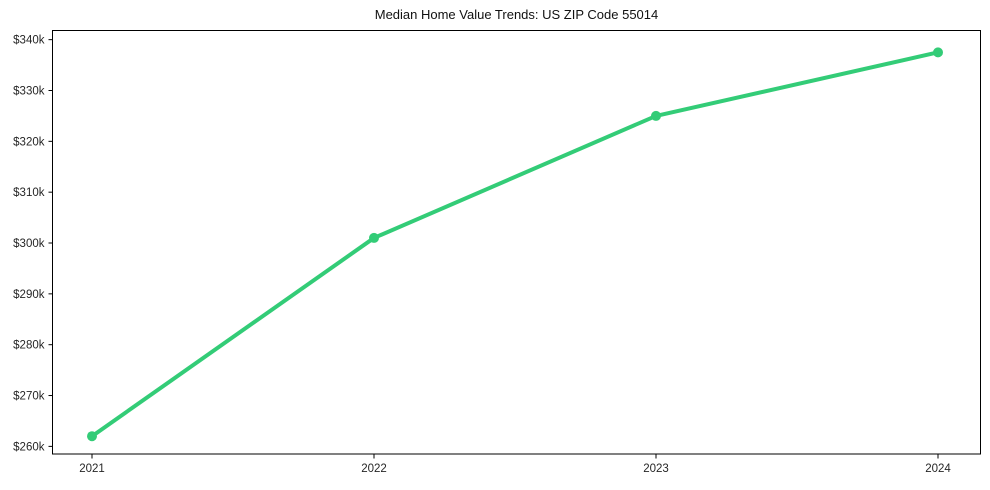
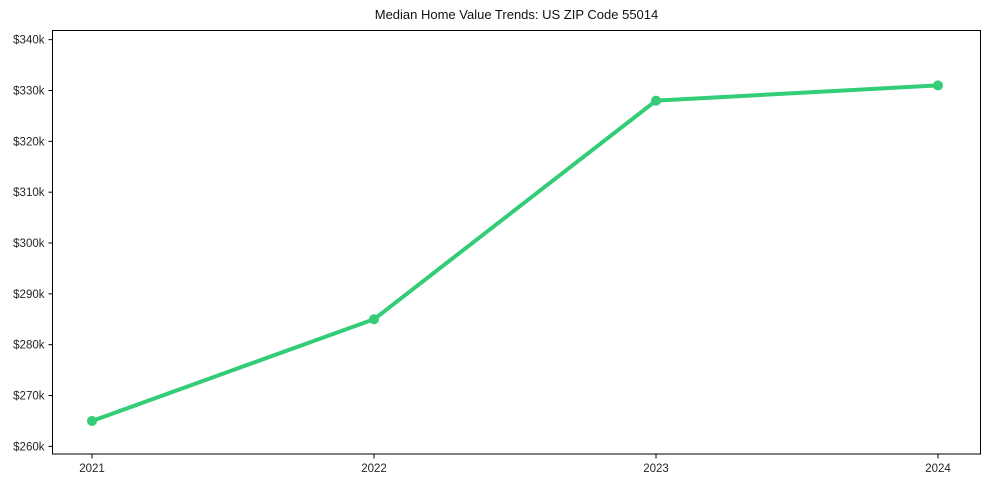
2021: $262k -> $265k
2022: $301k -> $285k
2023: $325k -> $328k
2024: $338k -> $331k
